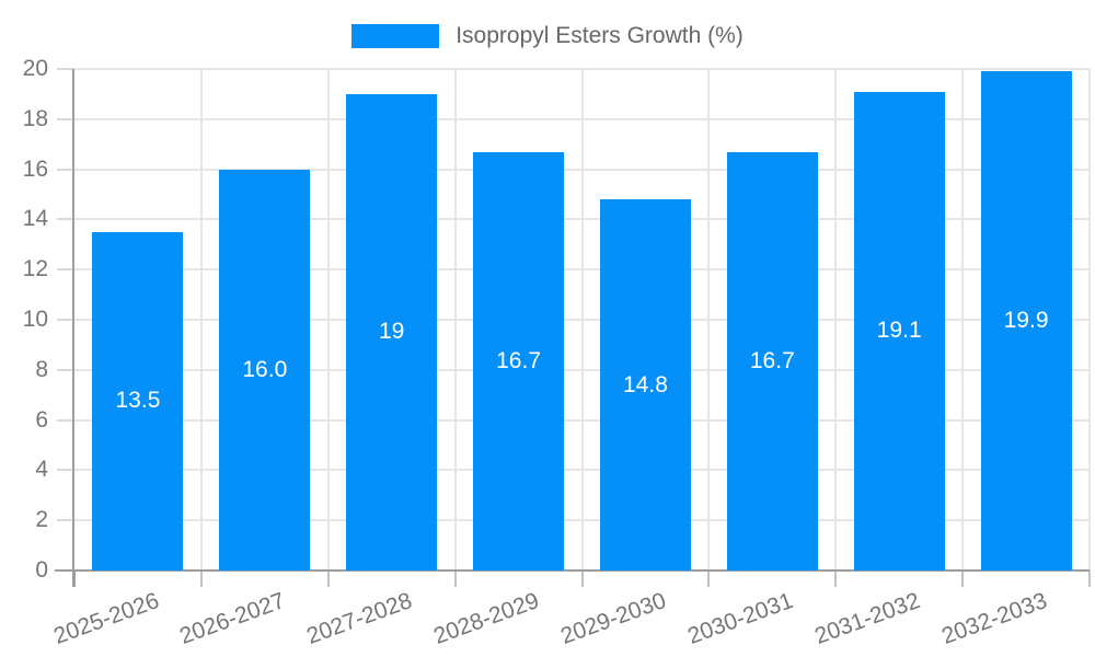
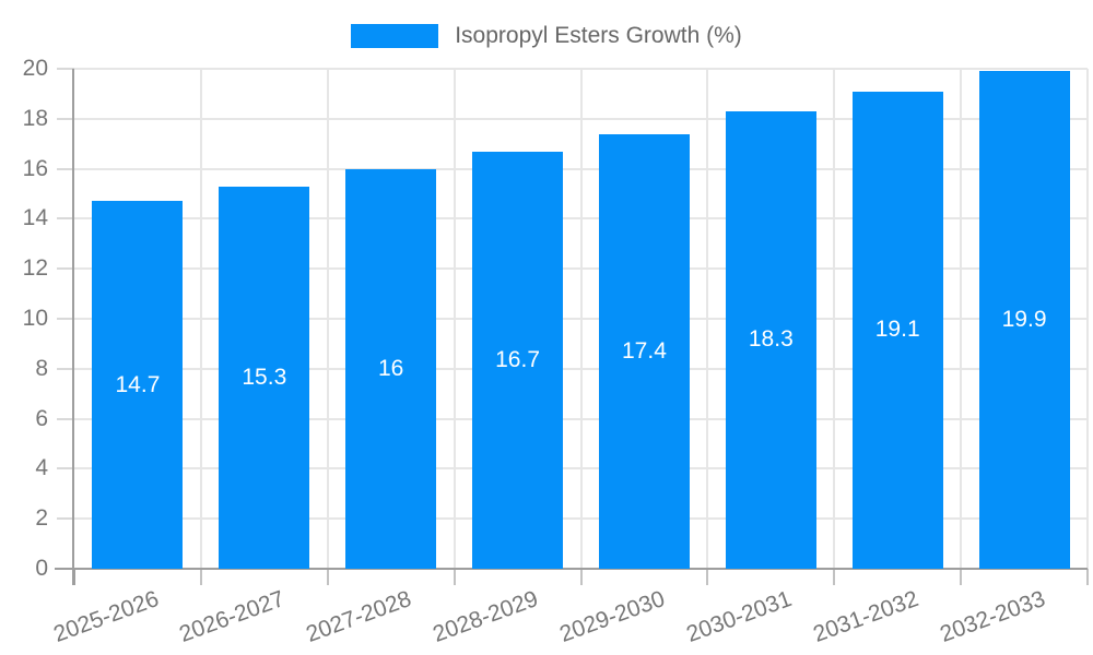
2025-2026: 13.5 -> 14.7
2026-2027: 16.0 -> 15.3
2027-2028: 19 -> 16
2029-2030: 14.8 -> 17.4
2030-2031: 16.7 -> 18.3
